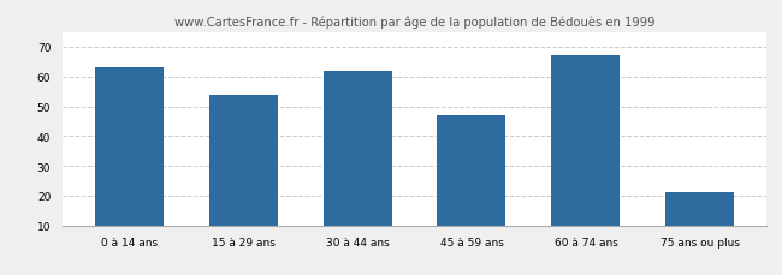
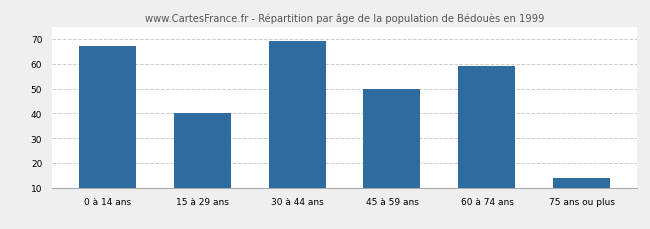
0 à 14 ans: 63 -> 67
15 à 29 ans: 54 -> 40
30 à 44 ans: 62 -> 69
45 à 59 ans: 47 -> 50
60 à 74 ans: 67 -> 59
75 ans ou plus: 21 -> 14
